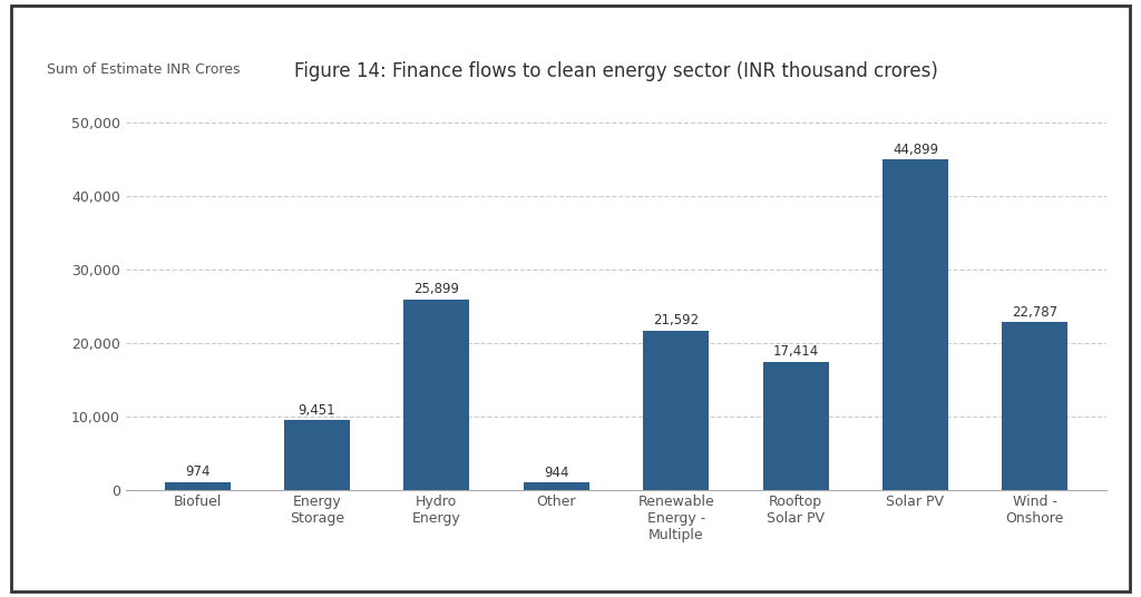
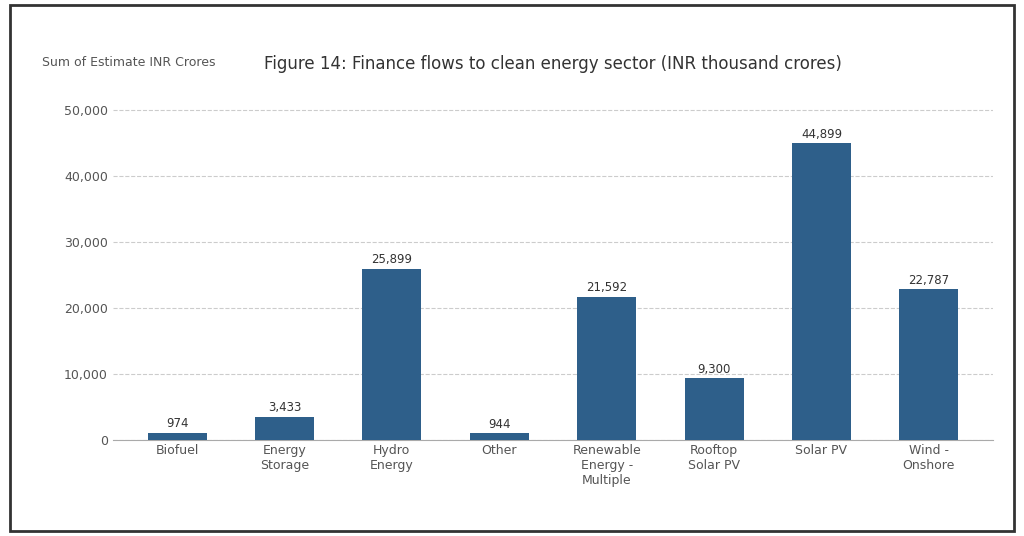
Energy Storage: 9,451 -> 3,433
Rooftop Solar PV: 17,414 -> 9,300
